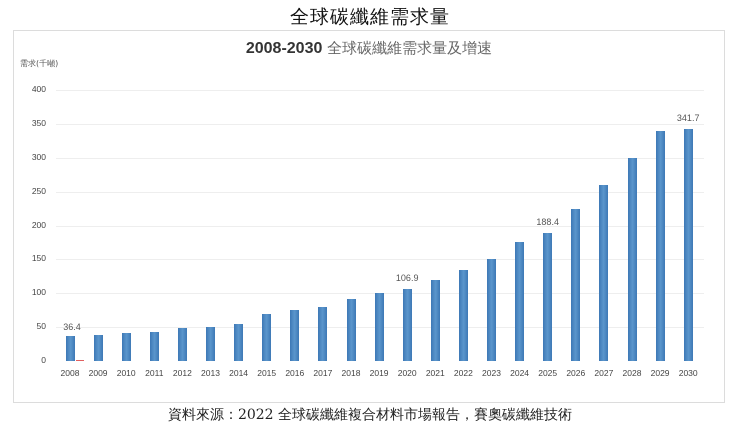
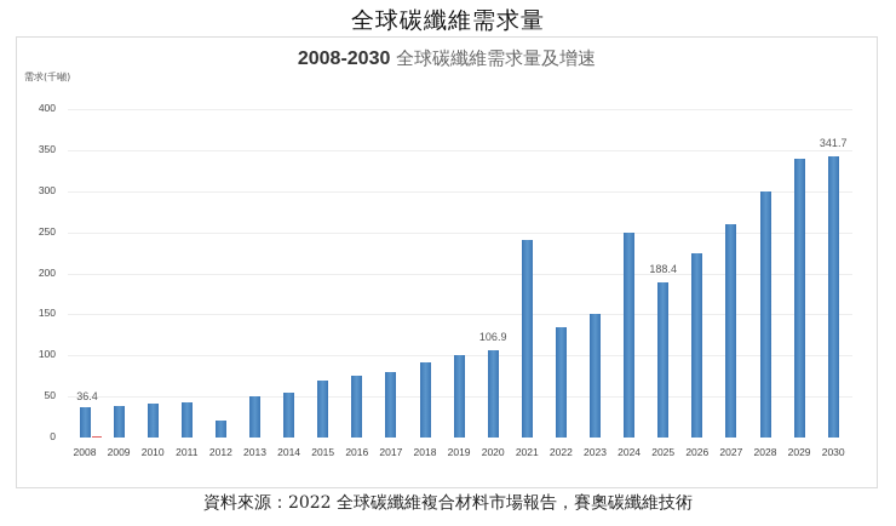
2012: 50 -> 20
2021: 120 -> 240
2024: 180 -> 250
